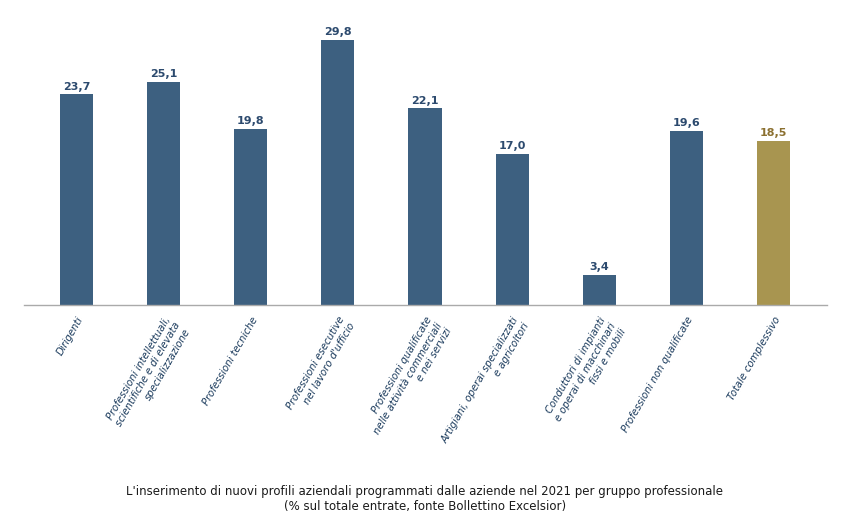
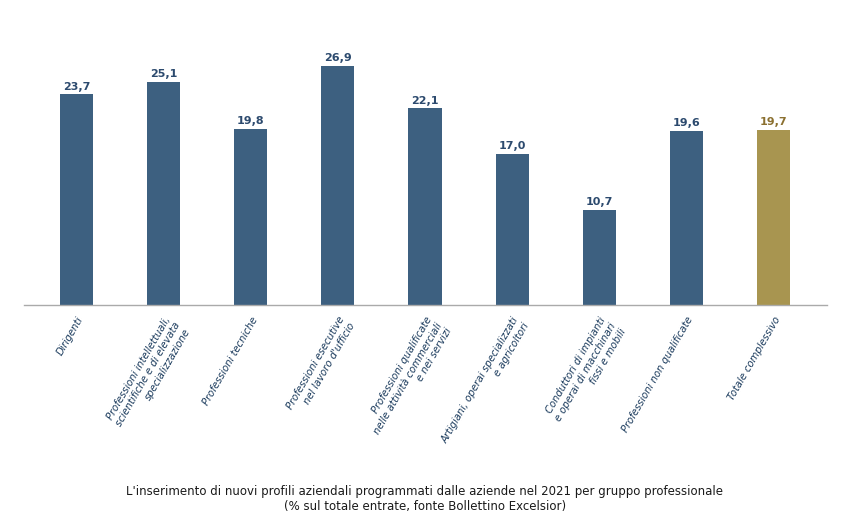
Professioni esecutive nel lavoro d'ufficio: 29,8 -> 26,9
Conduttori di impianti e operai di macchinari fissi e mobili: 3,4 -> 10,7
Totale complessivo: 18,5 -> 19,7
